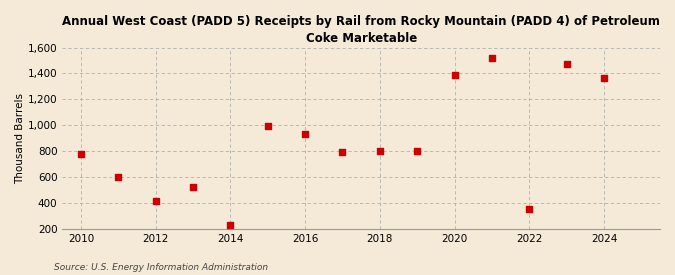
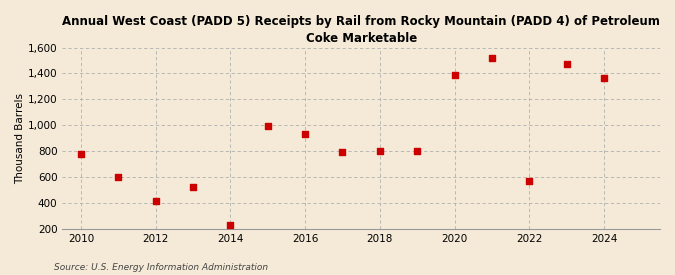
2022: 350 -> 570
